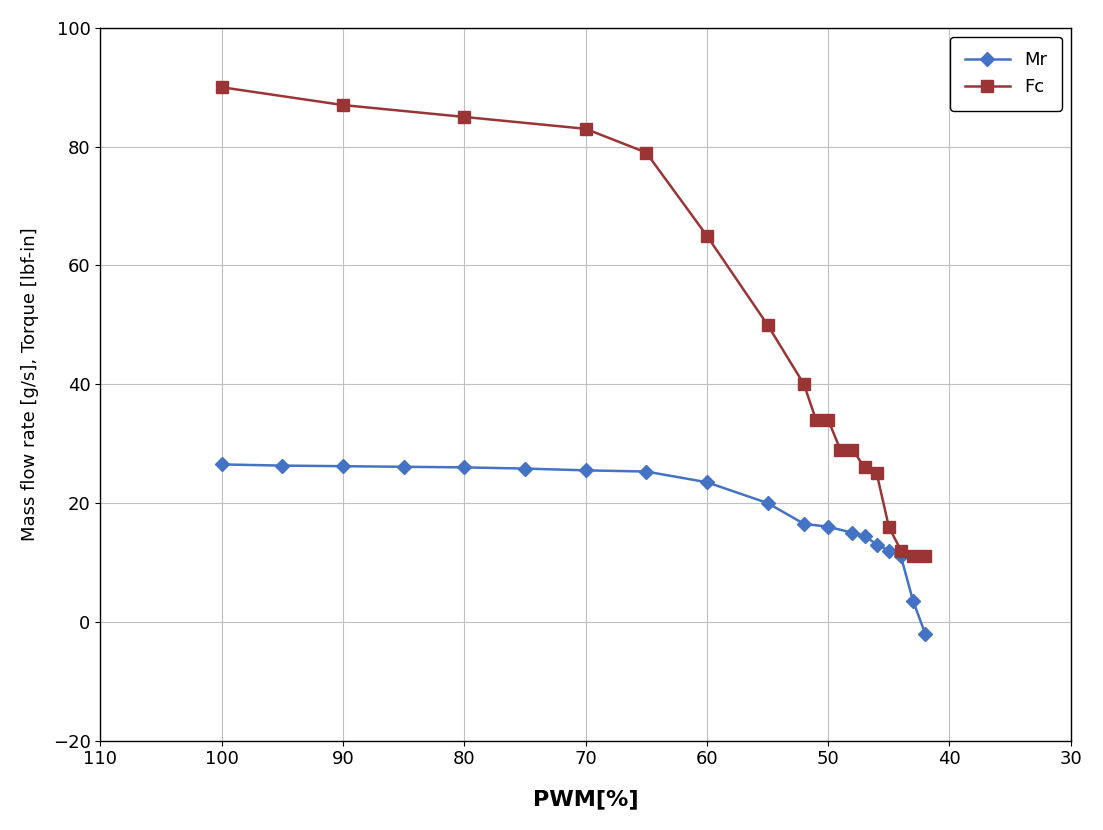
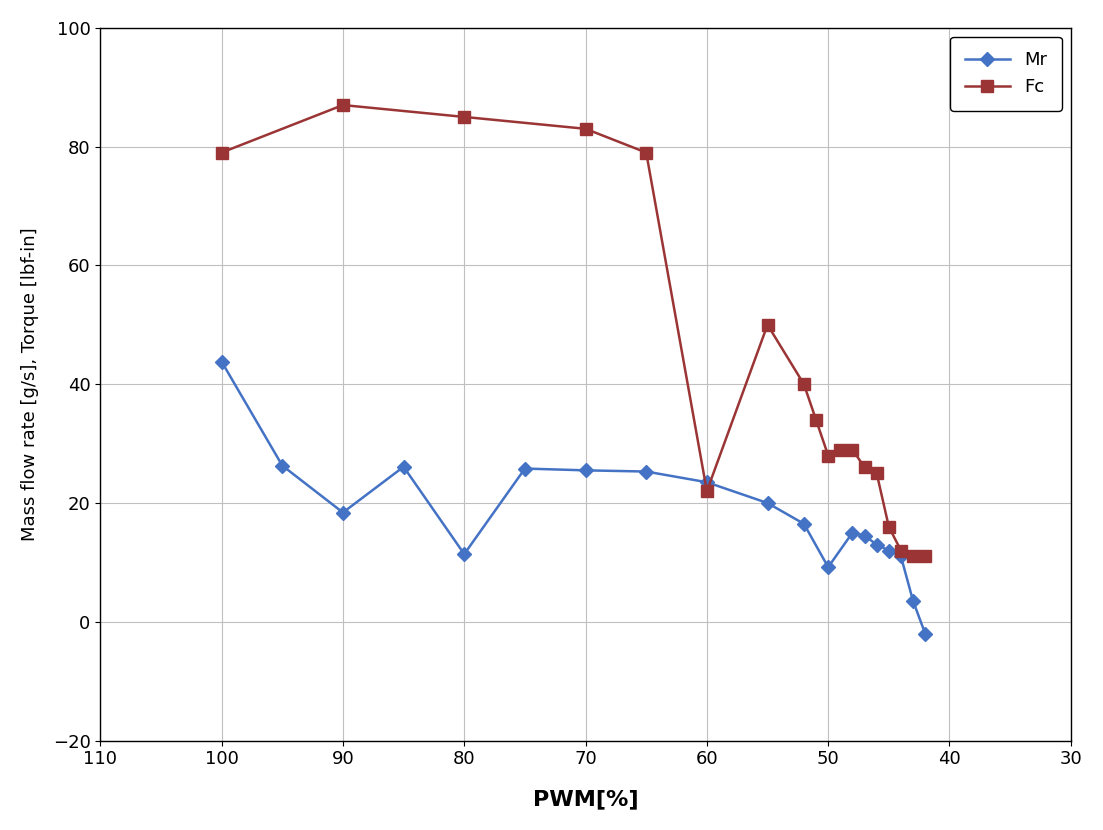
Mr/100: 26.5 -> 43.8
Fc/100: 90 -> 79
Mr/90: 26.2 -> 18.4
Mr/80: 26.0 -> 11.4
Fc/60: 65 -> 22
Mr/50: 16.0 -> 9.2
Fc/50: 34 -> 28
